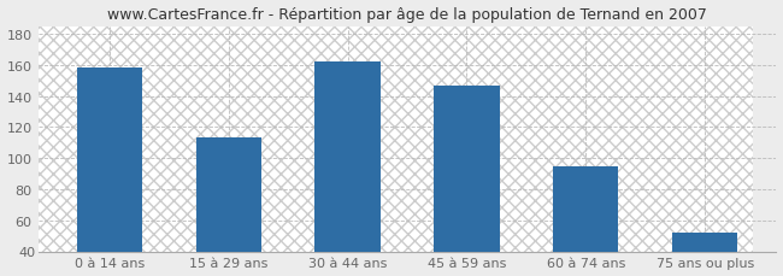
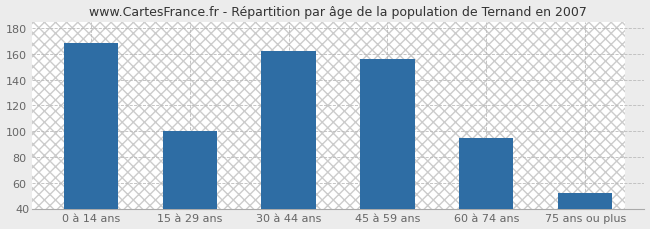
0 à 14 ans: 158 -> 168
15 à 29 ans: 113 -> 100
45 à 59 ans: 147 -> 156
